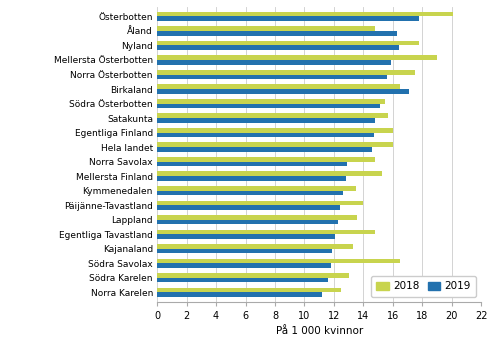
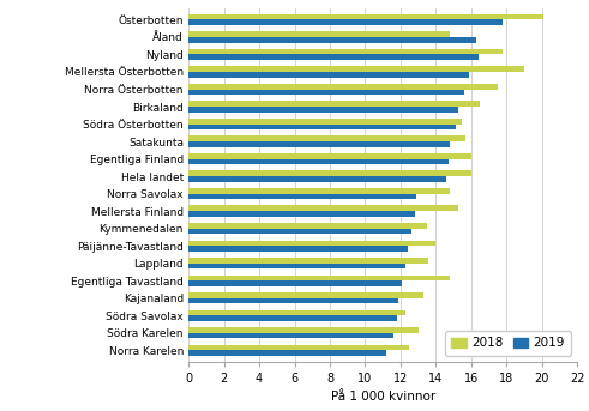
2019/Birkaland: 17.1 -> 15.3
2018/Södra Savolax: 16.5 -> 12.3
